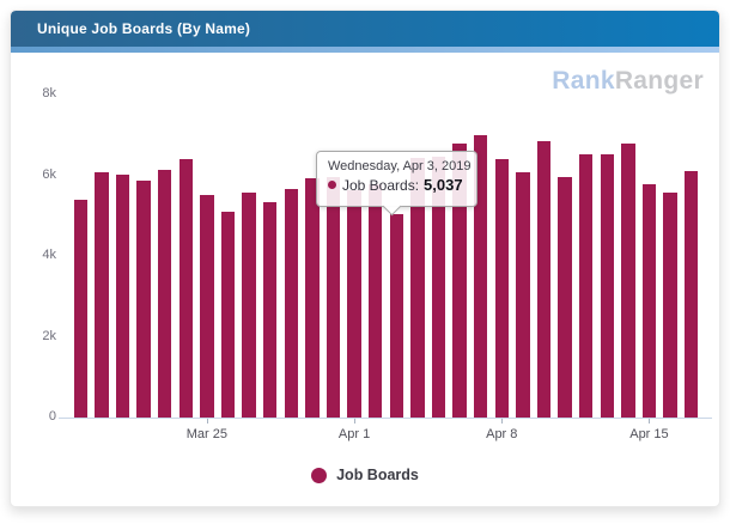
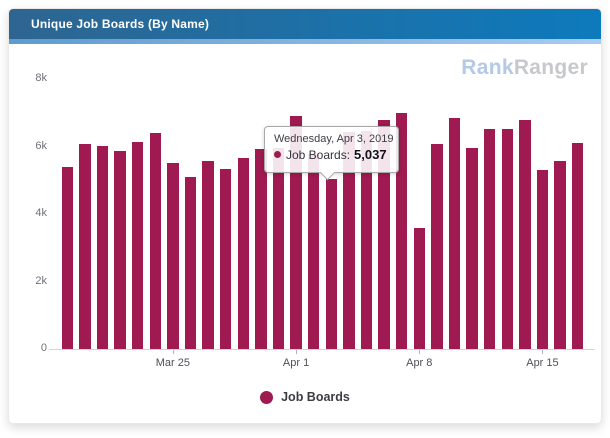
Apr 1: 5.6k -> 6.9k
Apr 8: 6.4k -> 3.6k
Apr 15: 5.8k -> 5.3k
